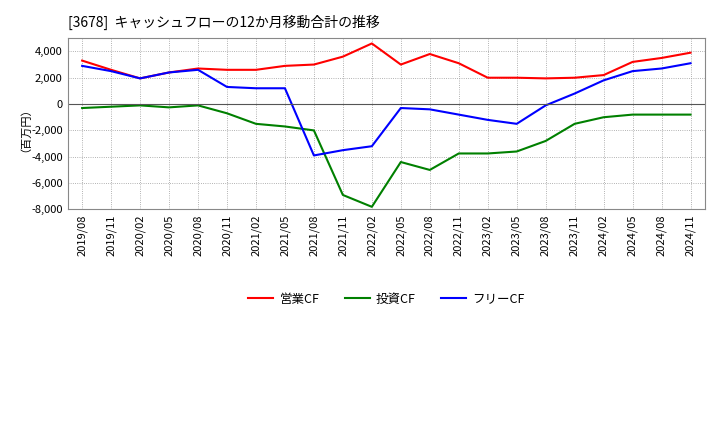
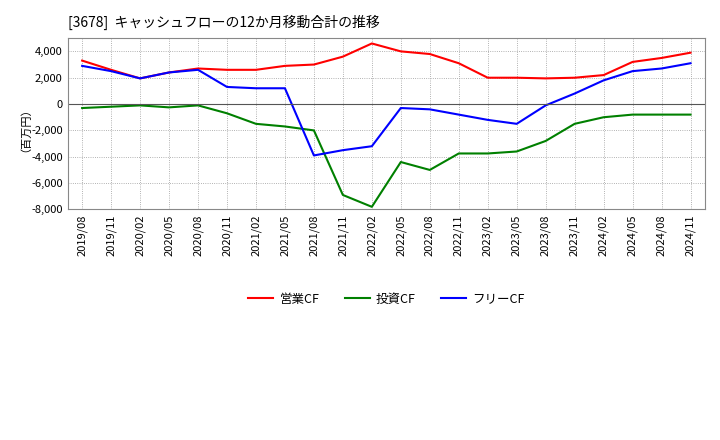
営業CF/2022/05: 3,000 -> 4,000
